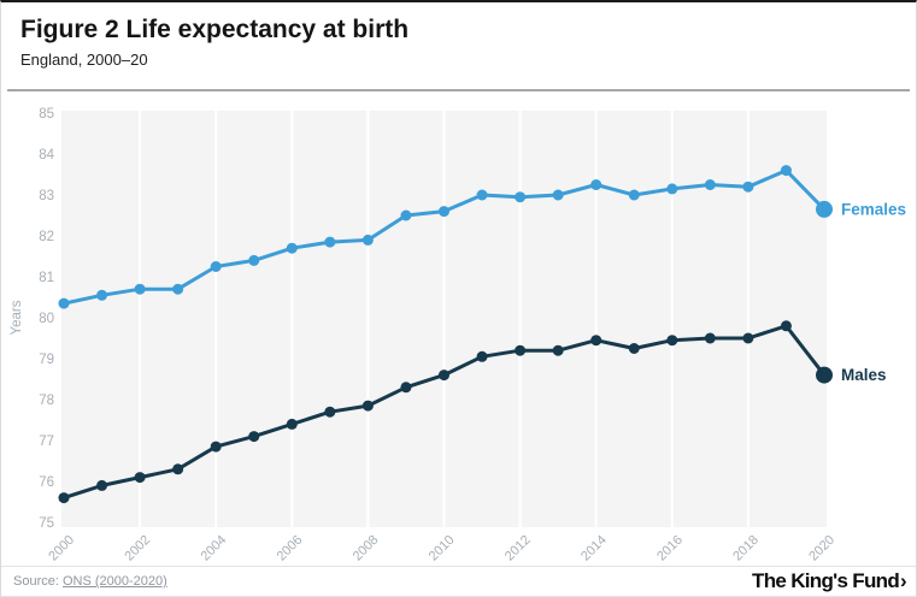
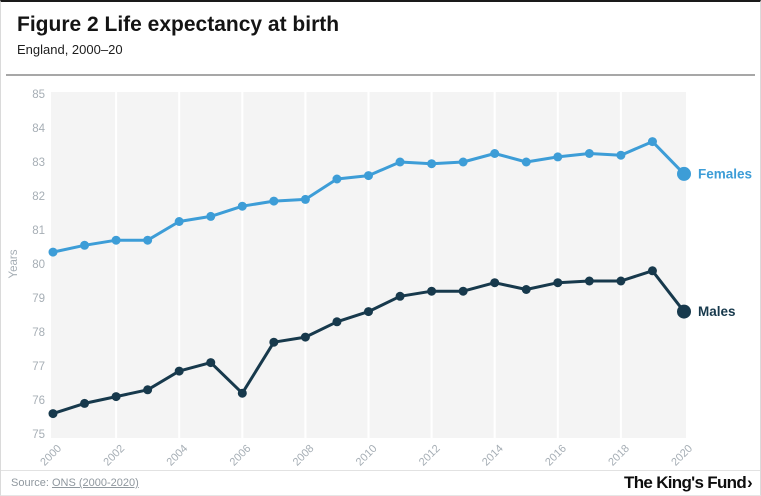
Males/2006: 77.4 -> 76.2
